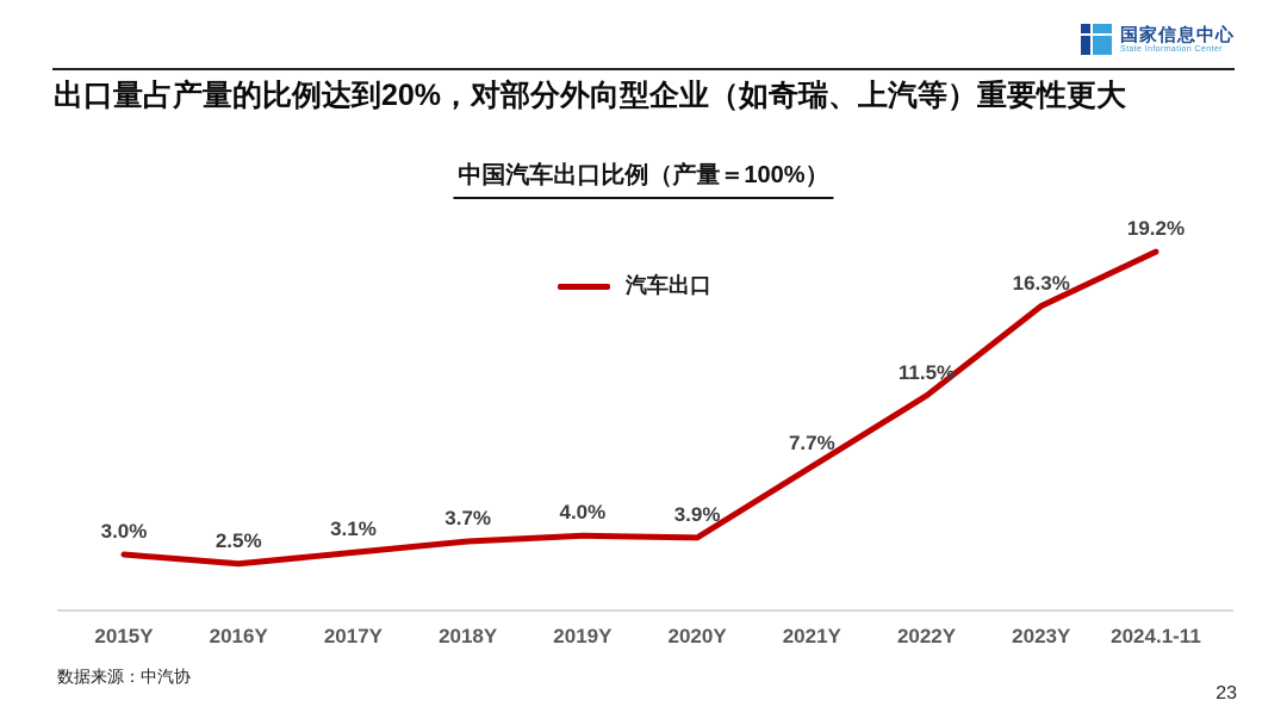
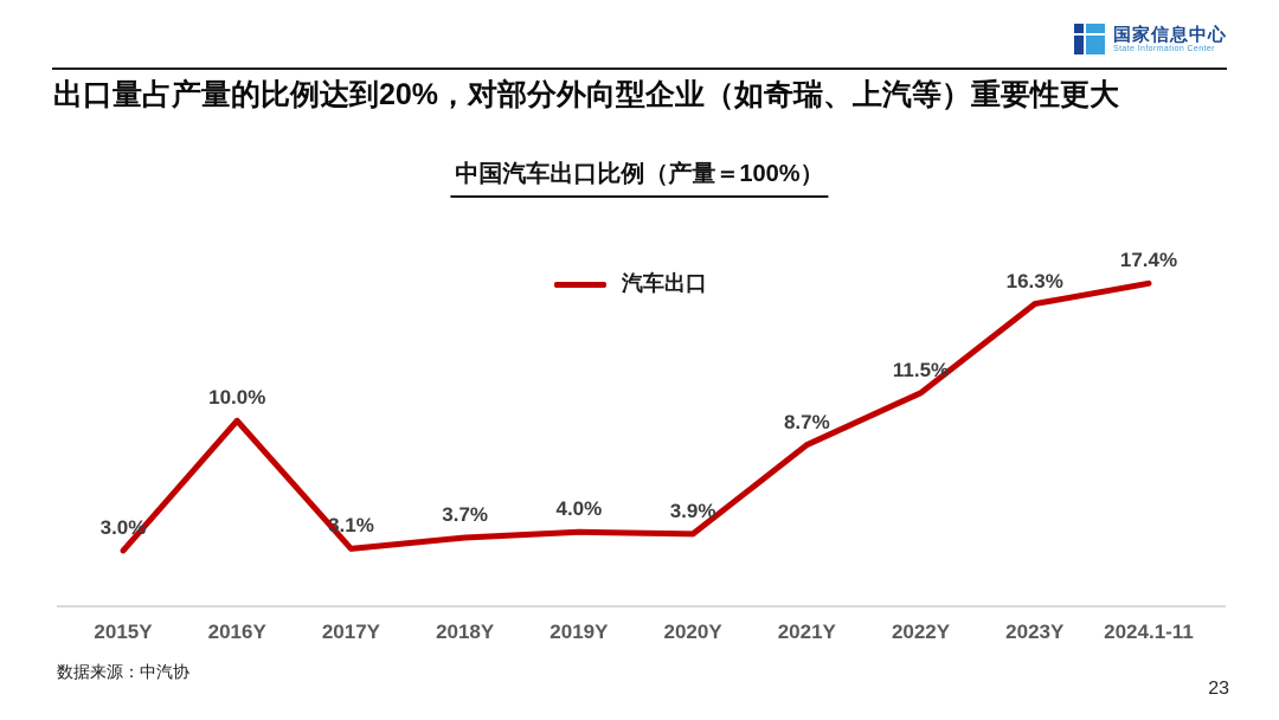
2016Y: 2.5% -> 10.0%
2021Y: 7.7% -> 8.7%
2024.1-11: 19.2% -> 17.4%
